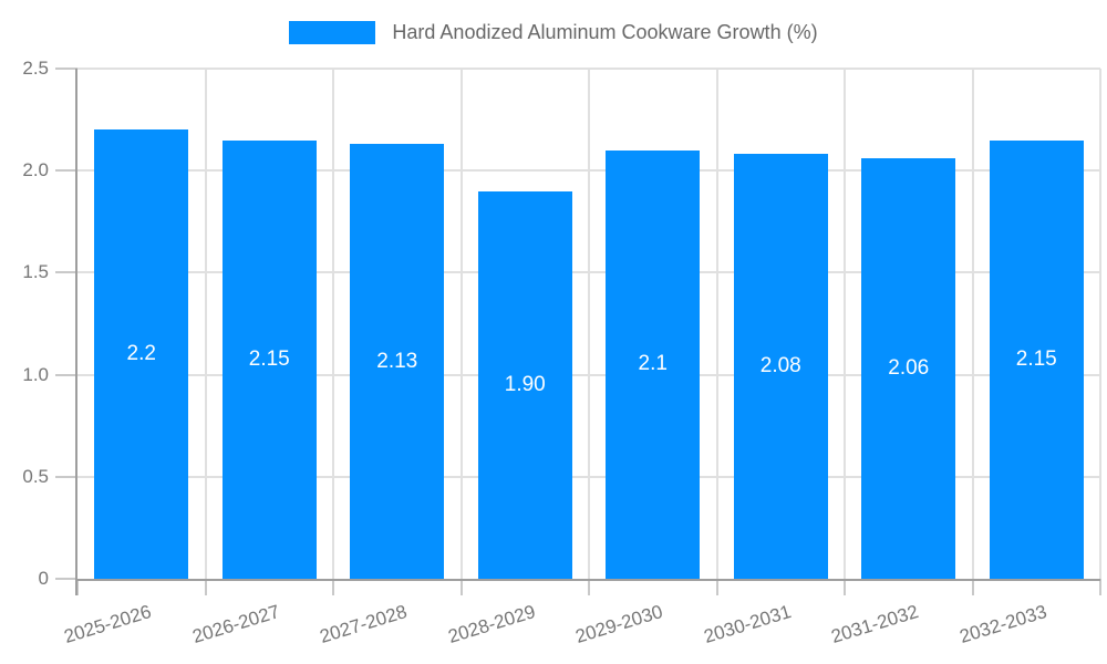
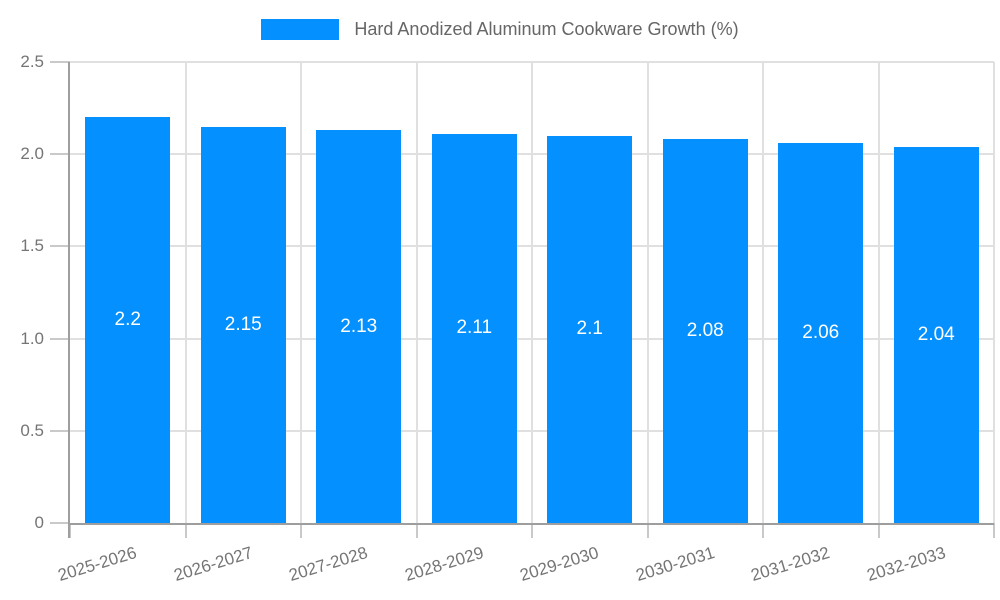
2028-2029: 1.90 -> 2.11
2032-2033: 2.15 -> 2.04
